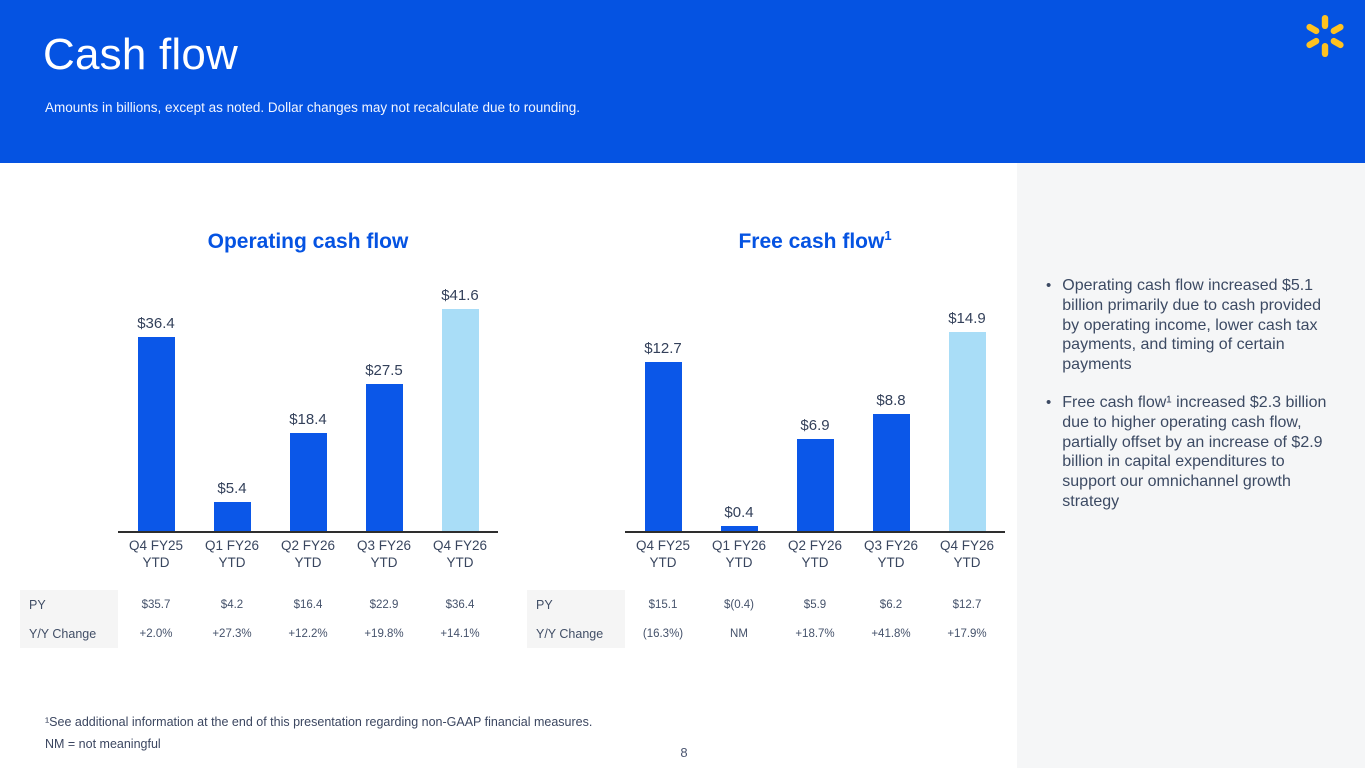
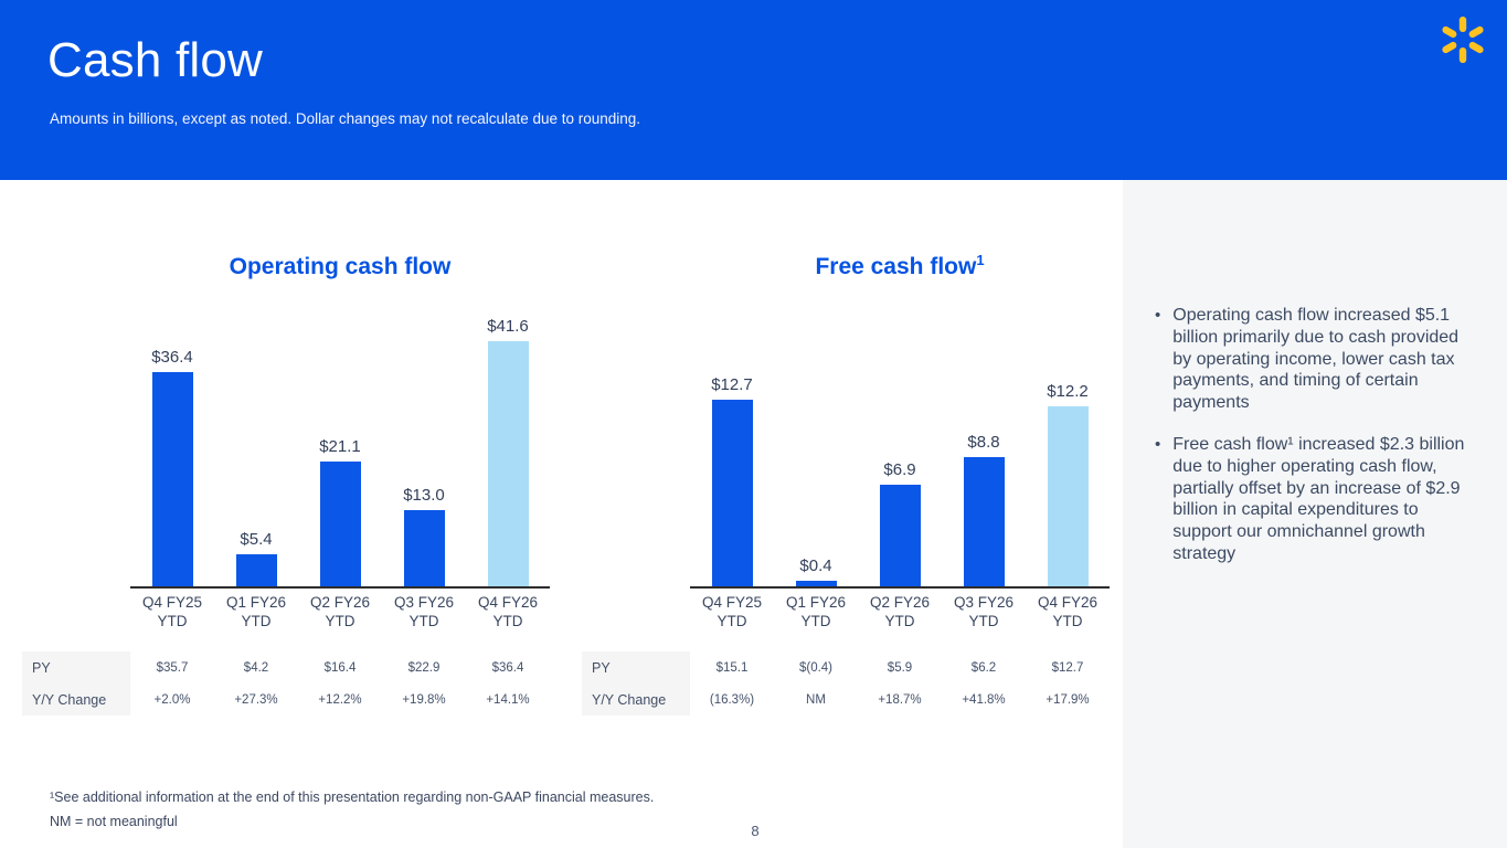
Operating cash flow/Q2 FY26: $18.4 -> $21.1
Operating cash flow/Q3 FY26: $27.5 -> $13.0
Free cash flow/Q4 FY26: $14.9 -> $12.2
